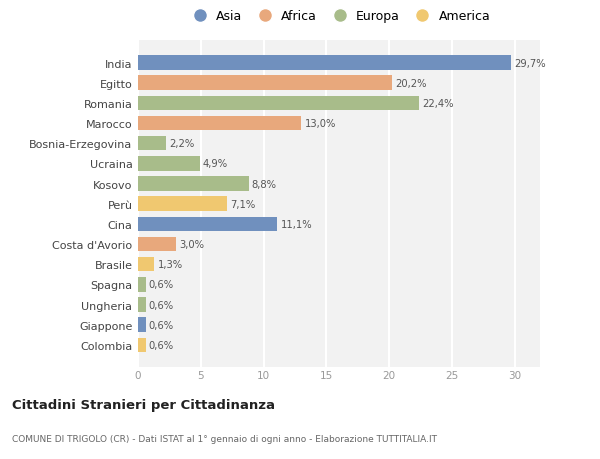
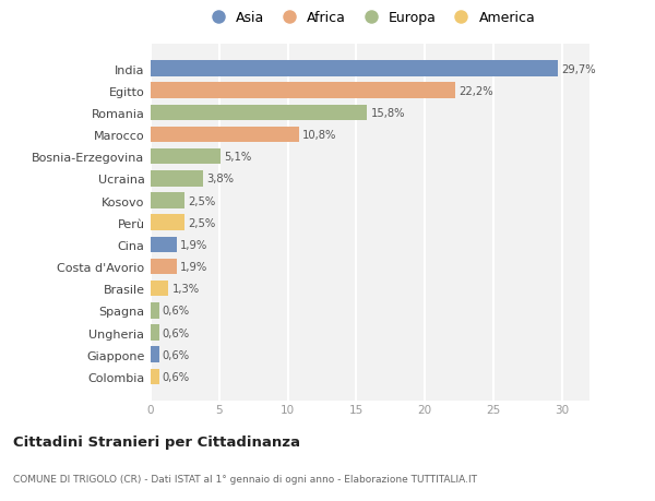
Egitto: 20,2% -> 22,2%
Romania: 22,4% -> 15,8%
Marocco: 13,0% -> 10,8%
Bosnia-Erzegovina: 2,2% -> 5,1%
Ucraina: 4,9% -> 3,8%
Kosovo: 8,8% -> 2,5%
Perù: 7,1% -> 2,5%
Cina: 11,1% -> 1,9%
Costa d'Avorio: 3,0% -> 1,9%
